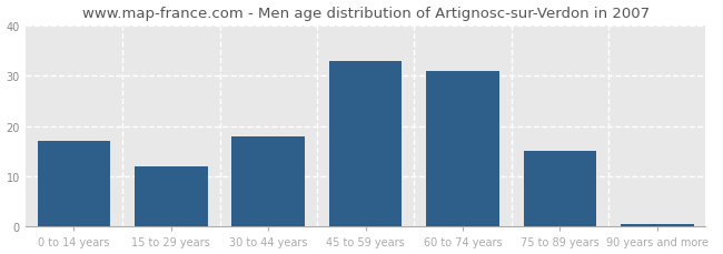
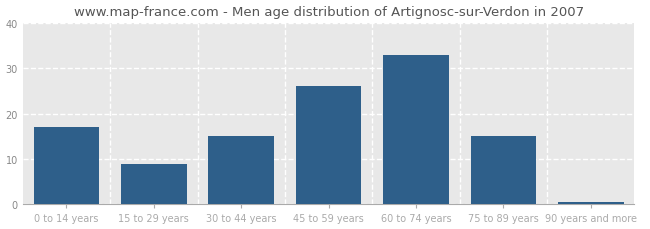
15 to 29 years: 12.0 -> 9.0
30 to 44 years: 18.0 -> 15.0
45 to 59 years: 33.0 -> 26.0
60 to 74 years: 31.0 -> 33.0
